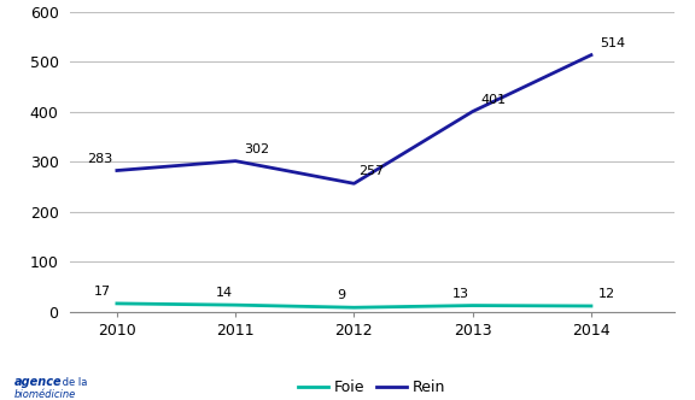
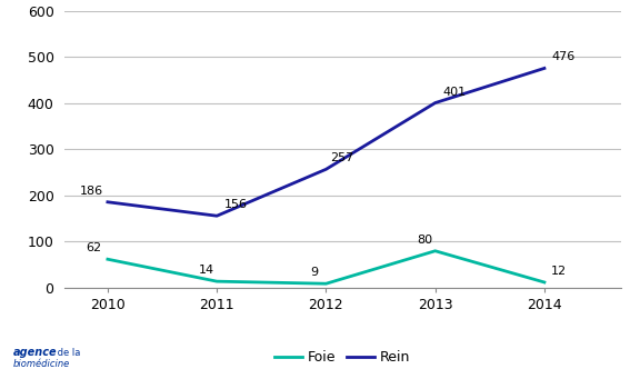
Foie/2010: 17 -> 62
Rein/2010: 283 -> 186
Rein/2011: 302 -> 156
Foie/2013: 13 -> 80
Rein/2014: 514 -> 476
